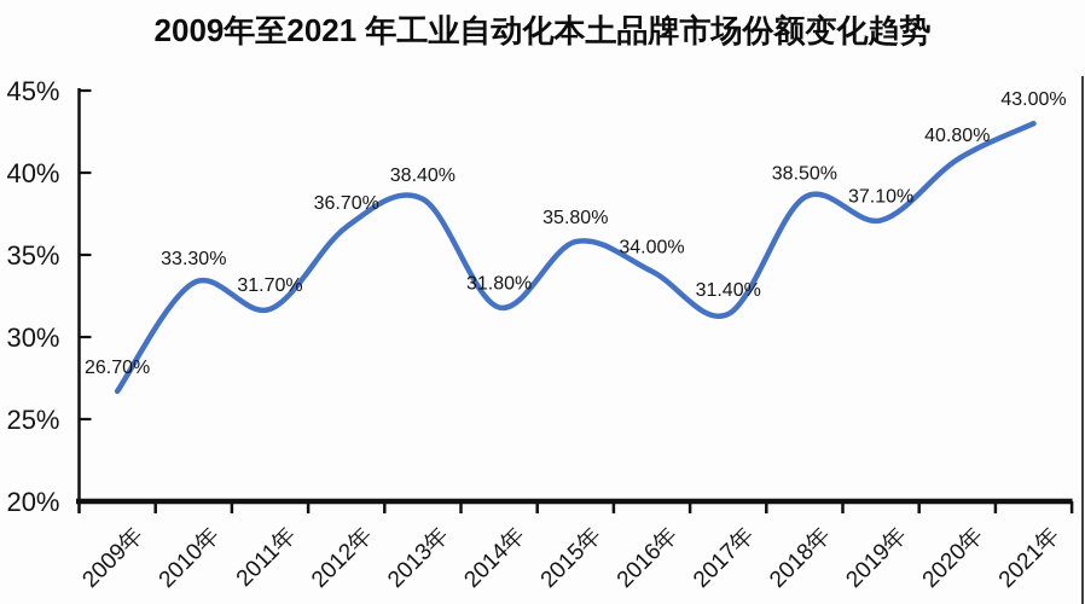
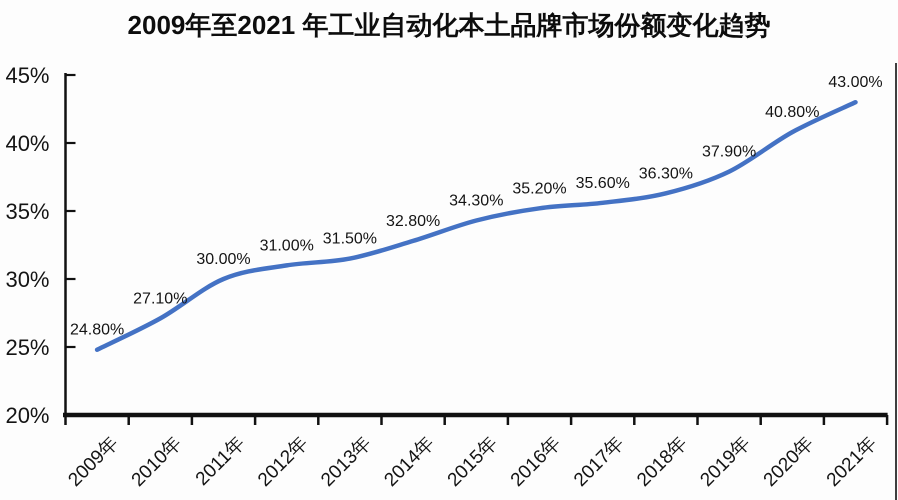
2009年: 26.70% -> 24.80%
2010年: 33.30% -> 27.10%
2011年: 31.70% -> 30.00%
2012年: 36.70% -> 31.00%
2013年: 38.40% -> 31.50%
2014年: 31.80% -> 32.80%
2015年: 35.80% -> 34.30%
2016年: 34.00% -> 35.20%
2017年: 31.40% -> 35.60%
2018年: 38.50% -> 36.30%
2019年: 37.10% -> 37.90%
